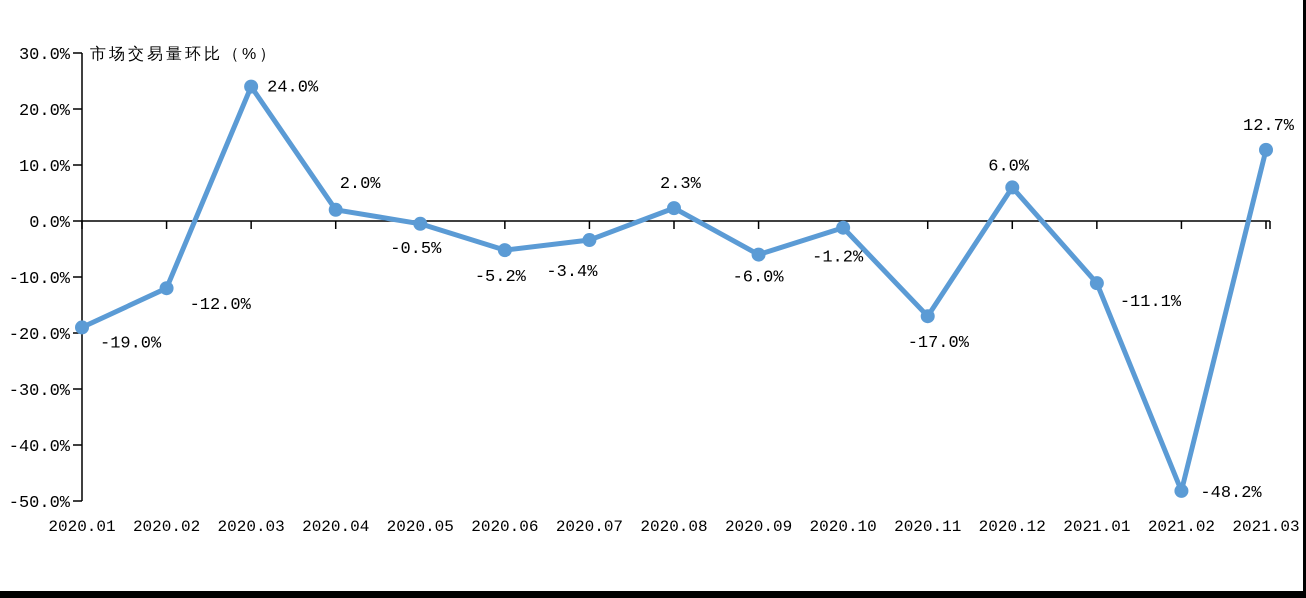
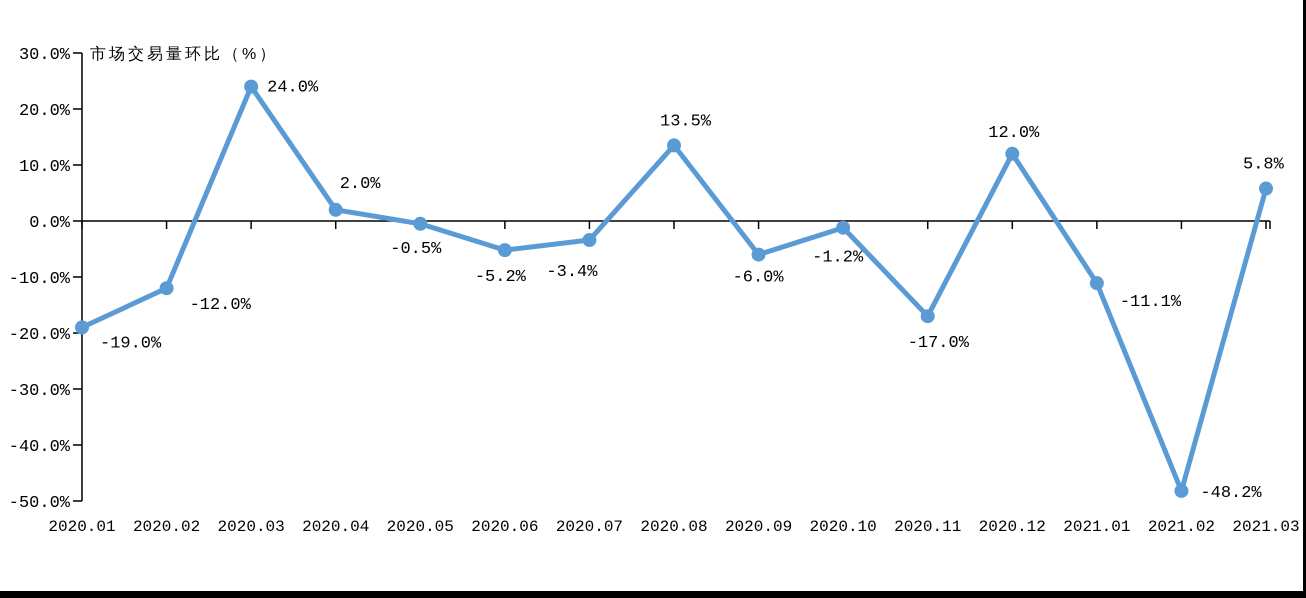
2020.08: 2.3% -> 13.5%
2020.12: 6.0% -> 12.0%
2021.03: 12.7% -> 5.8%
